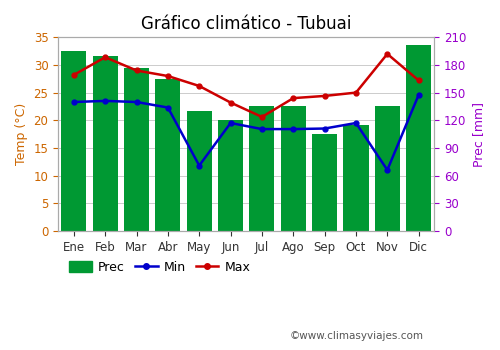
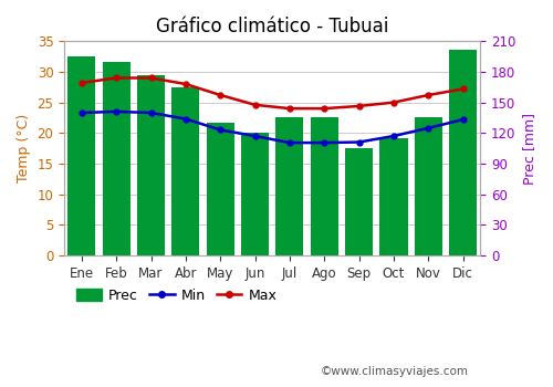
Max/Feb: 31.4 -> 29.0
Min/May: 11.8 -> 20.5
Max/Jun: 23.2 -> 24.6
Max/Jul: 20.6 -> 24.0
Min/Nov: 11.0 -> 20.8
Max/Nov: 32.0 -> 26.2
Min/Dic: 24.6 -> 22.2
